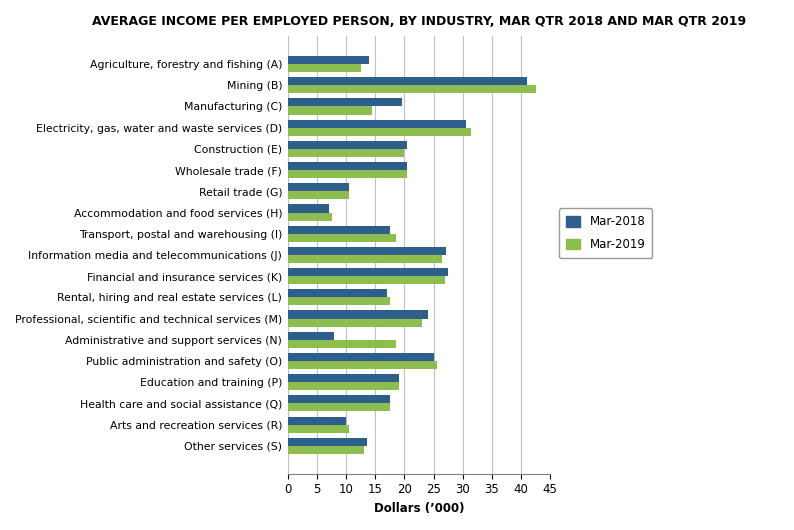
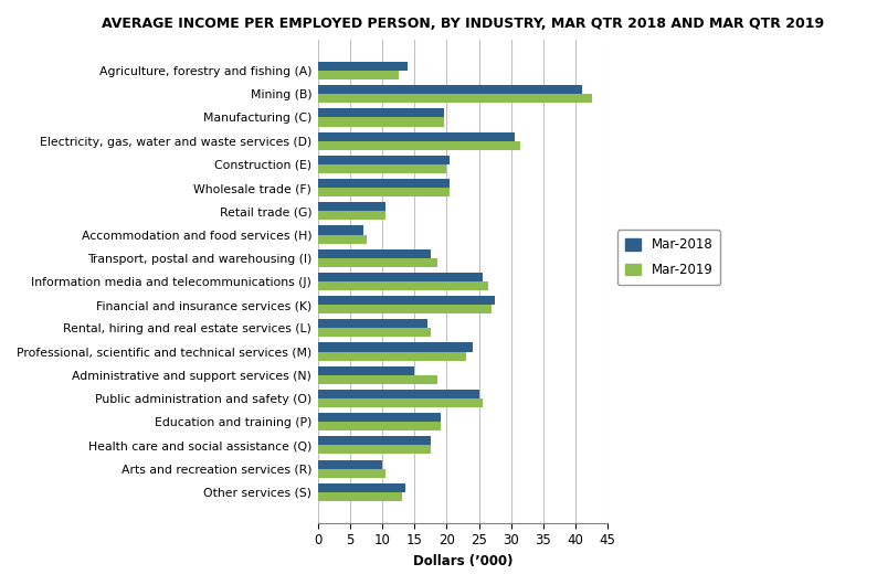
Mar-2019/Manufacturing (C): 14.4 -> 19.5
Mar-2018/Information media and telecommunications (J): 27.2 -> 25.5
Mar-2018/Administrative and support services (N): 8.0 -> 15.0
